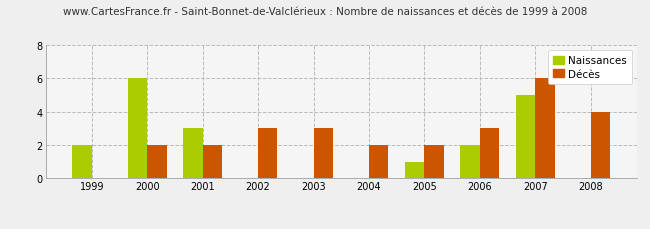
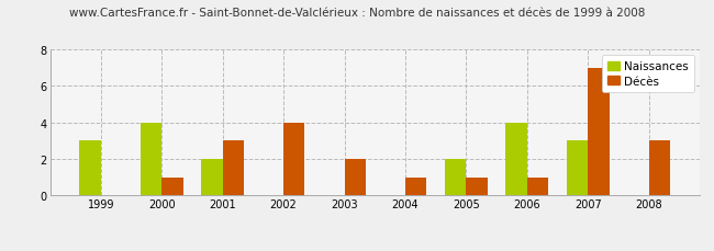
Naissances/1999: 2 -> 3
Naissances/2000: 6 -> 4
Décès/2000: 2 -> 1
Naissances/2001: 3 -> 2
Décès/2001: 2 -> 3
Décès/2002: 3 -> 4
Décès/2003: 3 -> 2
Décès/2004: 2 -> 1
Naissances/2005: 1 -> 2
Décès/2005: 2 -> 1
Naissances/2006: 2 -> 4
Décès/2006: 3 -> 1
Naissances/2007: 5 -> 3
Décès/2007: 6 -> 7
Décès/2008: 4 -> 3
